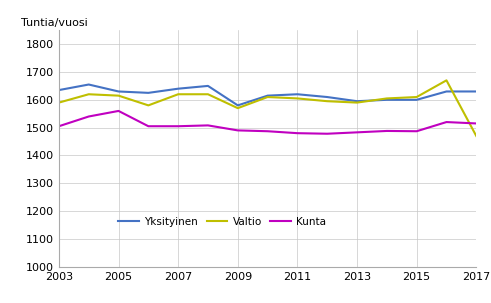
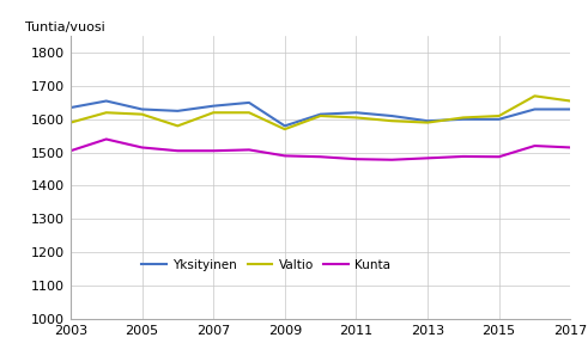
Kunta/2005: 1560 -> 1515
Valtio/2017: 1470 -> 1655
